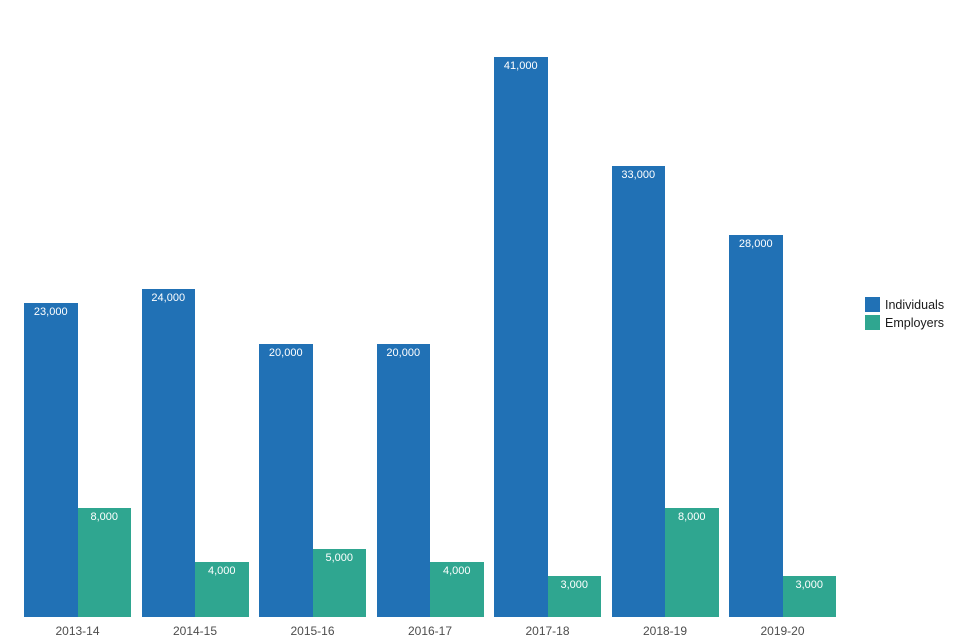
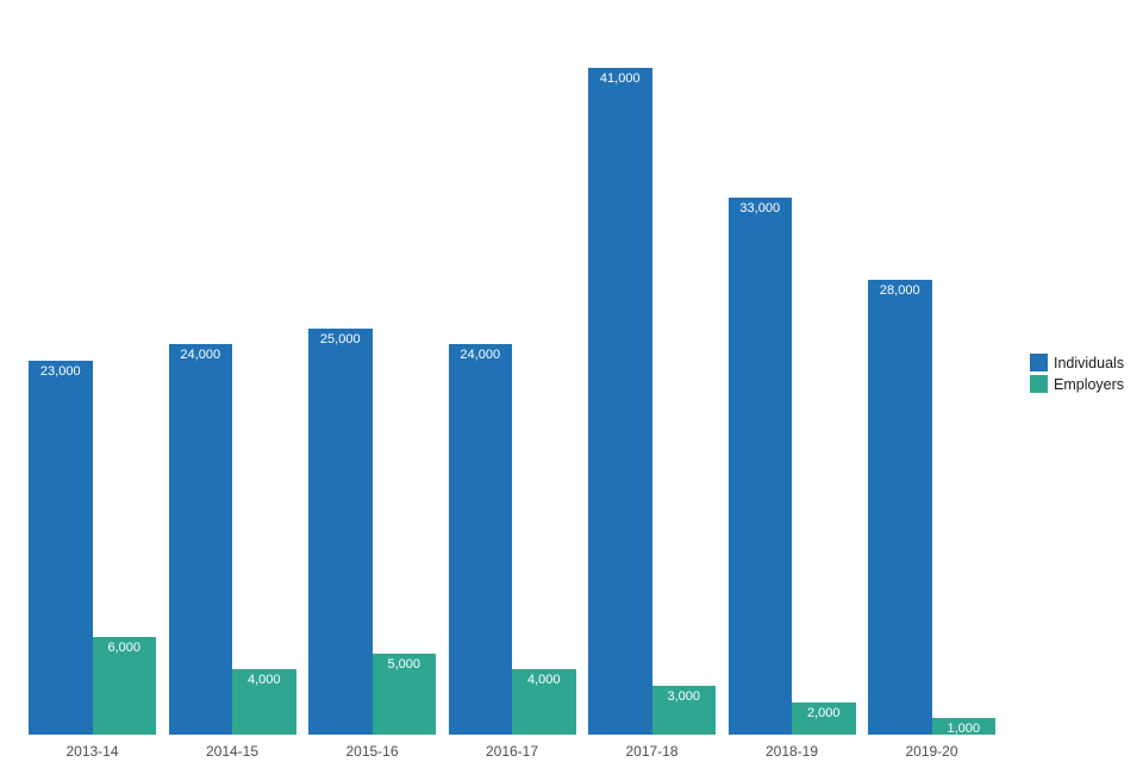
Employers/2013-14: 8,000 -> 6,000
Individuals/2015-16: 20,000 -> 25,000
Individuals/2016-17: 20,000 -> 24,000
Employers/2018-19: 8,000 -> 2,000
Employers/2019-20: 3,000 -> 1,000
